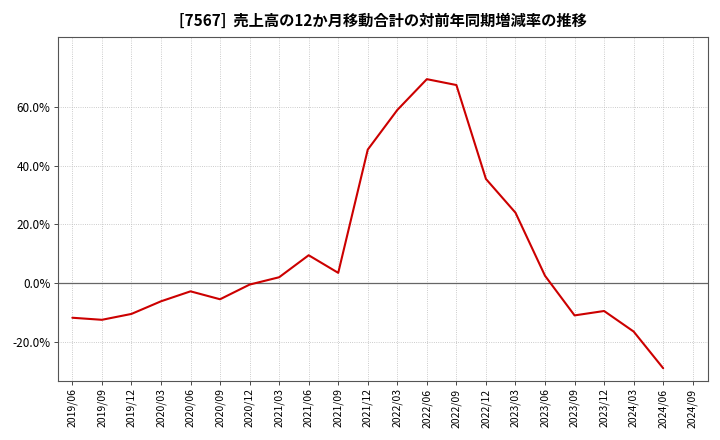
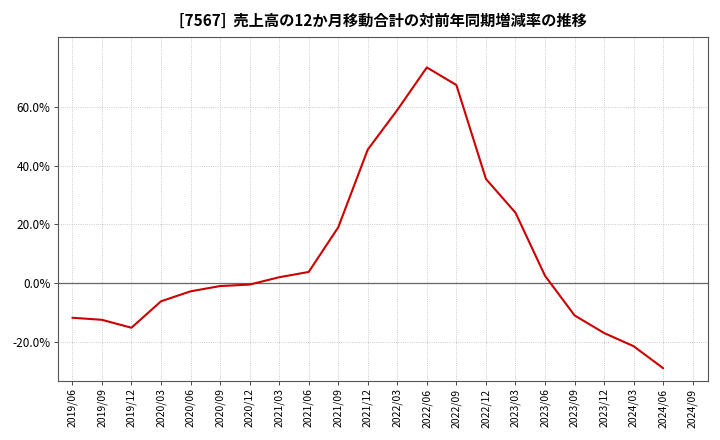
2019/12: -10.5% -> -15.2%
2020/09: -5.5% -> -1.0%
2021/06: 9.5% -> 3.8%
2021/09: 3.5% -> 19.0%
2022/06: 69.5% -> 73.5%
2023/12: -9.5% -> -17.0%
2024/03: -16.5% -> -21.5%
